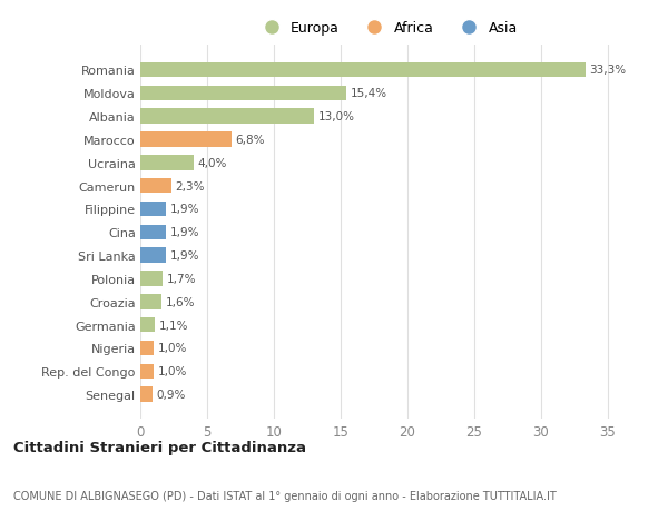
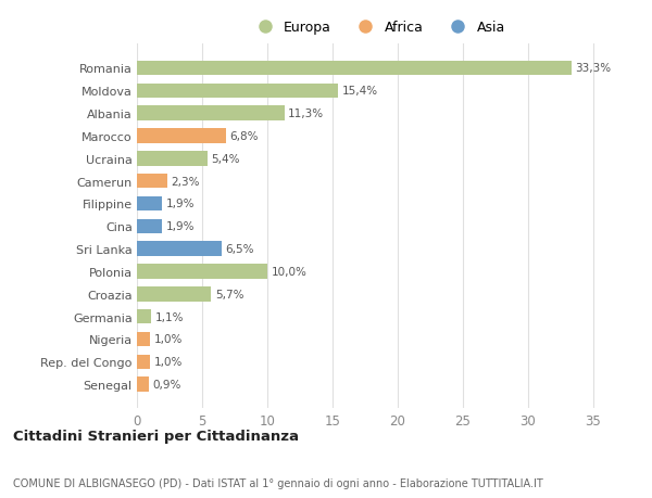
Albania: 13,0% -> 11,3%
Ucraina: 4,0% -> 5,4%
Sri Lanka: 1,9% -> 6,5%
Polonia: 1,7% -> 10,0%
Croazia: 1,6% -> 5,7%
